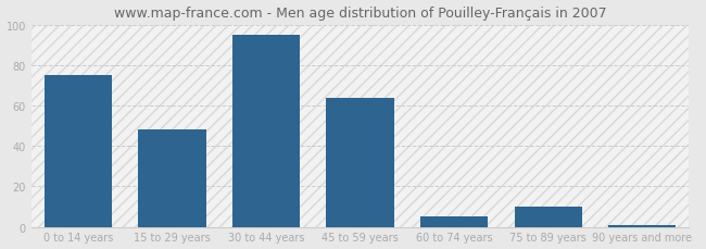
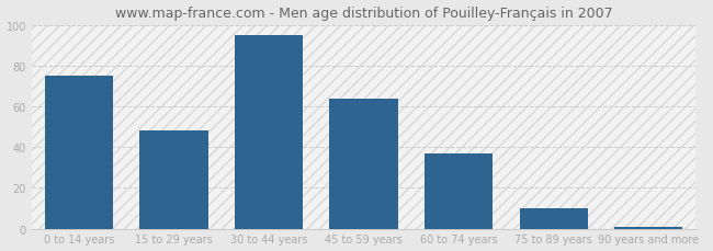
60 to 74 years: 5 -> 37
